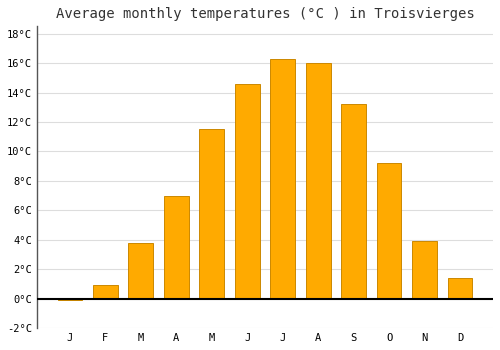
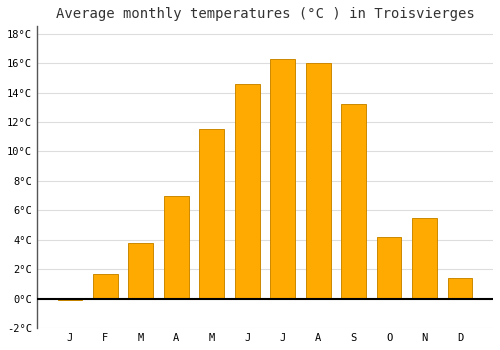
F: 0.9°C -> 1.7°C
O: 9.2°C -> 4.2°C
N: 3.9°C -> 5.5°C
